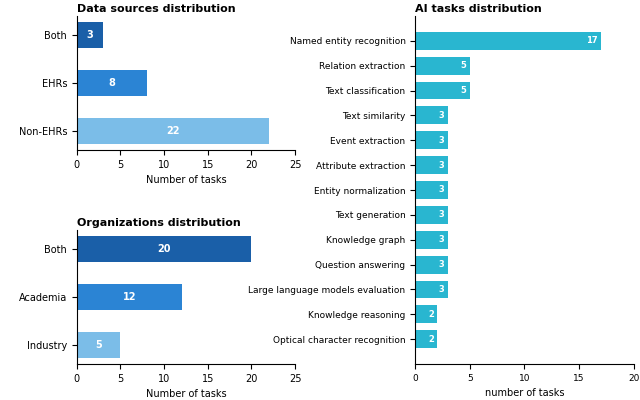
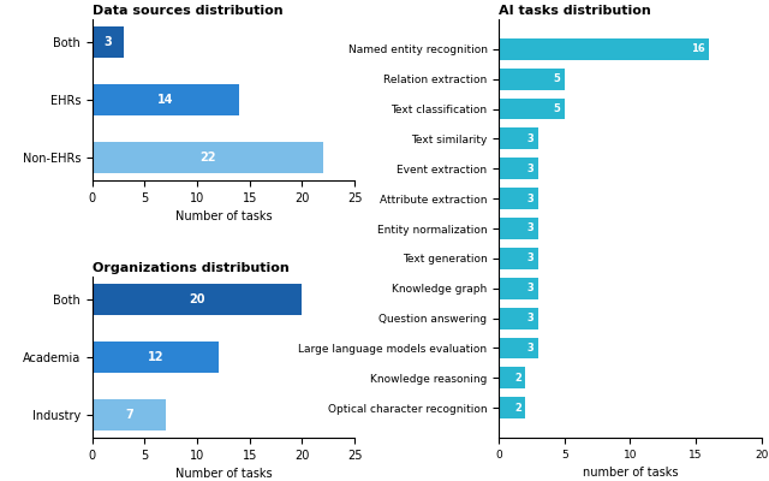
Data sources distribution/EHRs: 8 -> 14
AI tasks distribution/Named entity recognition: 17 -> 16
Organizations distribution/Industry: 5 -> 7
